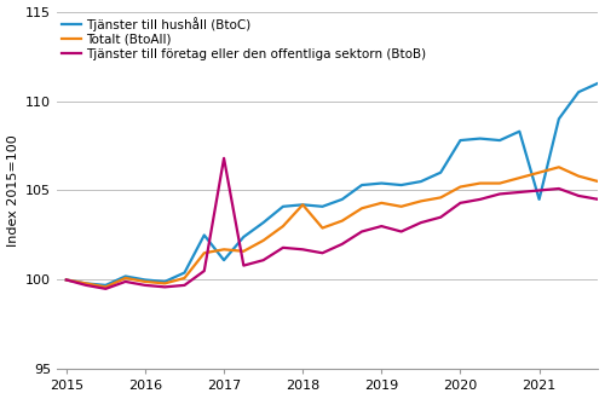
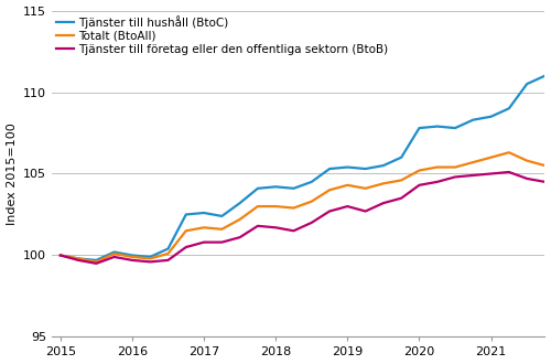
Tjänster till hushåll (BtoC)/2017: 101.1 -> 102.6
Tjänster till företag eller den offentliga sektorn (BtoB)/2017: 106.8 -> 100.8
Totalt (BtoAll)/2018: 104.2 -> 103.0
Tjänster till hushåll (BtoC)/2021: 104.5 -> 108.5
